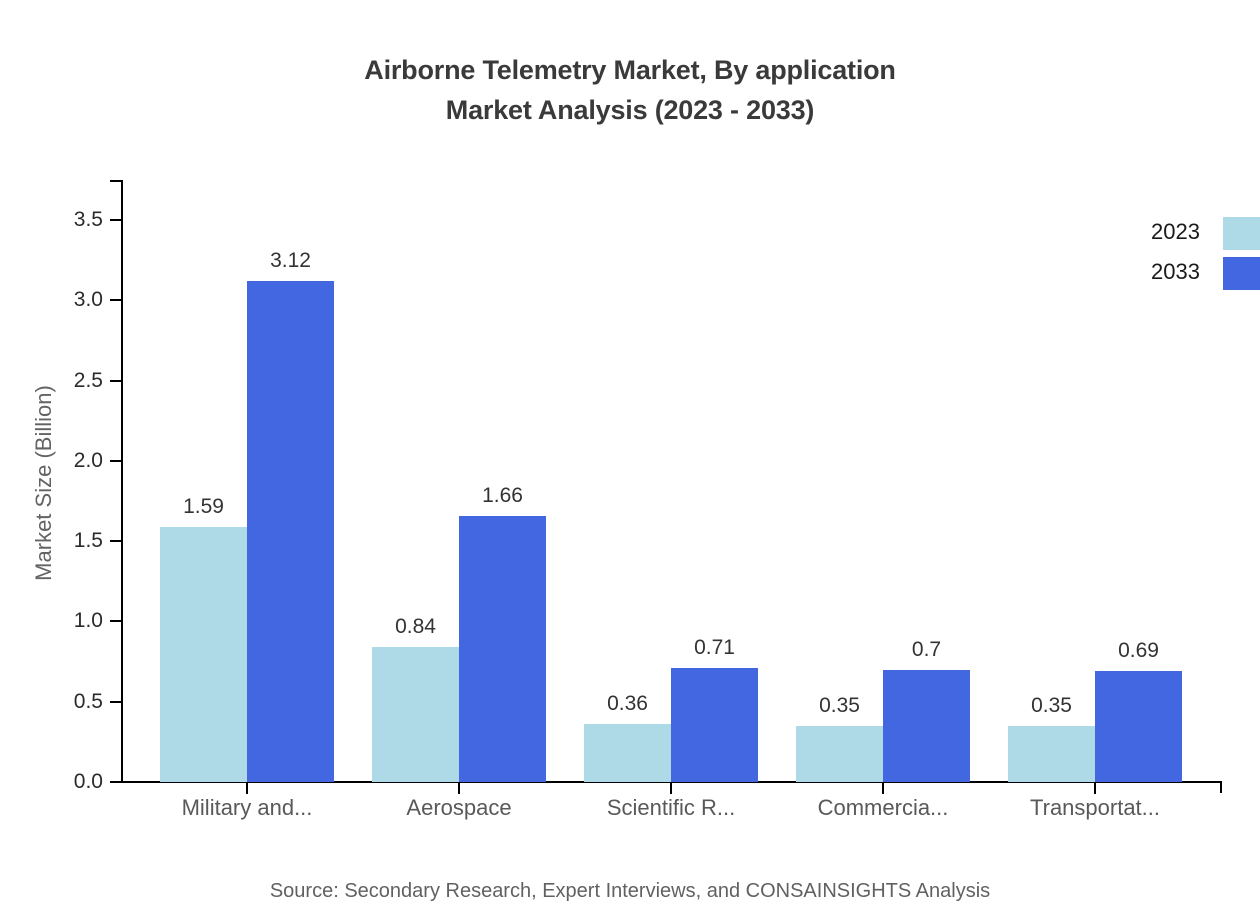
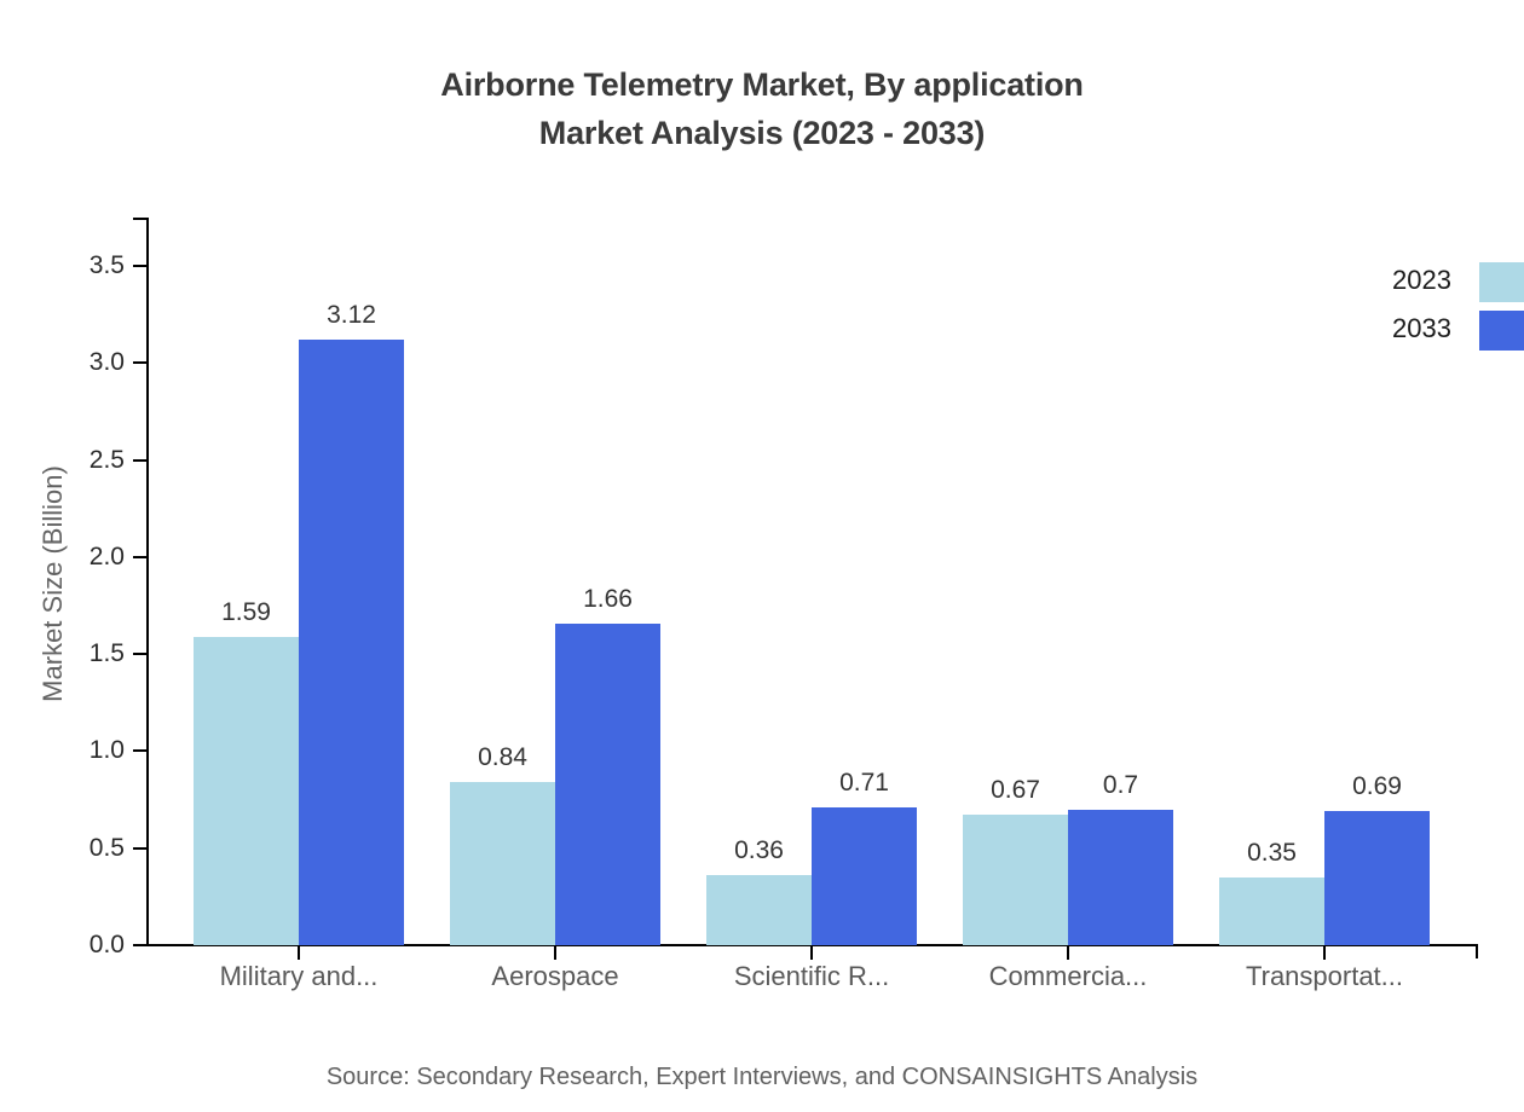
2023/Commercia...: 0.35 -> 0.67
